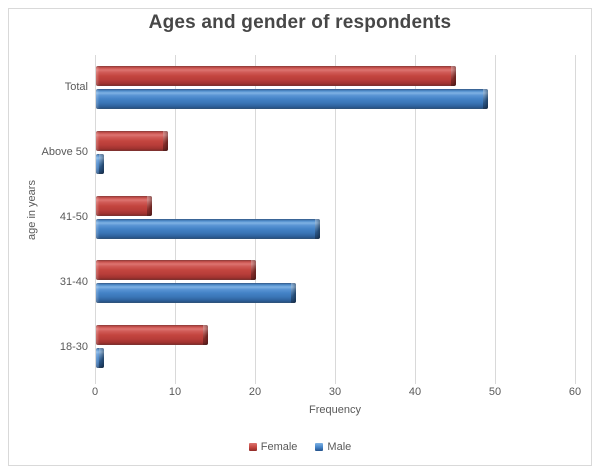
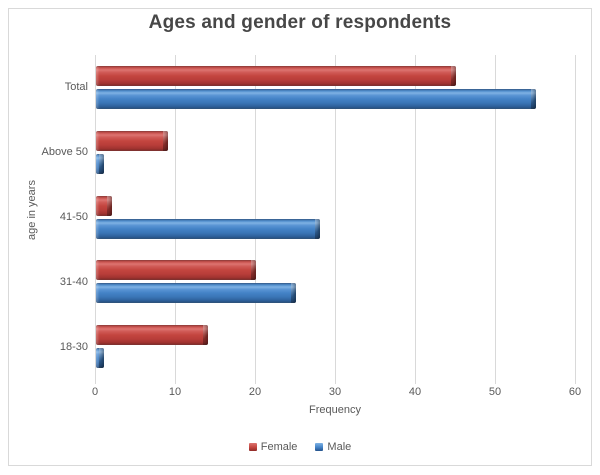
Male/Total: 49 -> 55
Female/41-50: 7 -> 2
